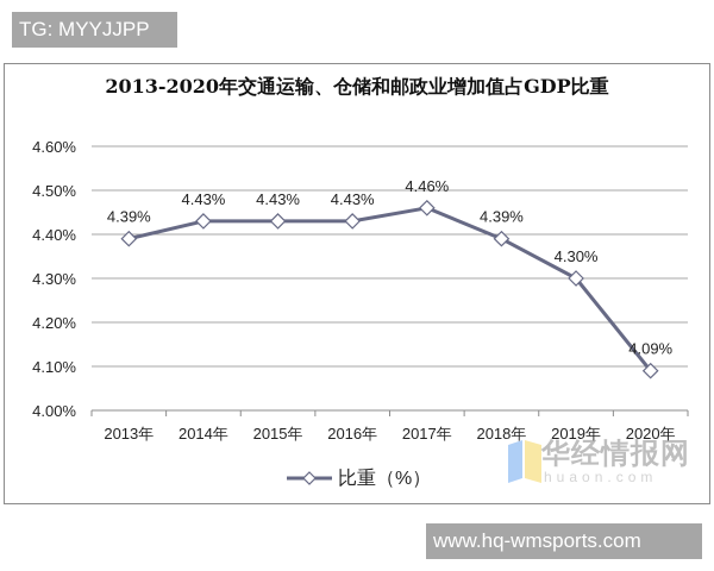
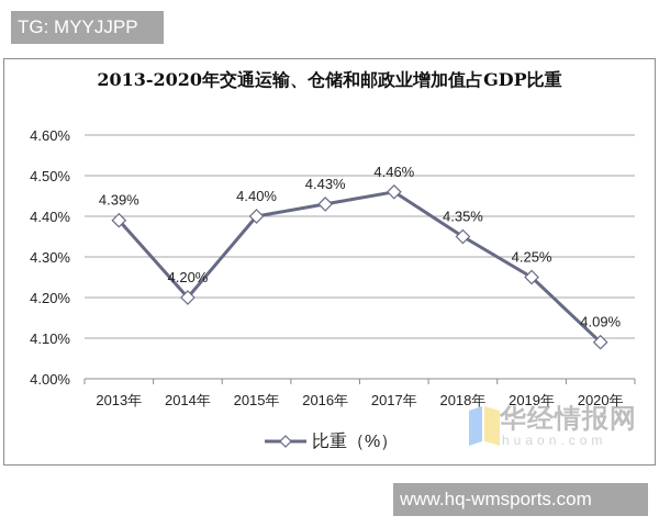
2014年: 4.43% -> 4.20%
2015年: 4.43% -> 4.40%
2018年: 4.39% -> 4.35%
2019年: 4.30% -> 4.25%
